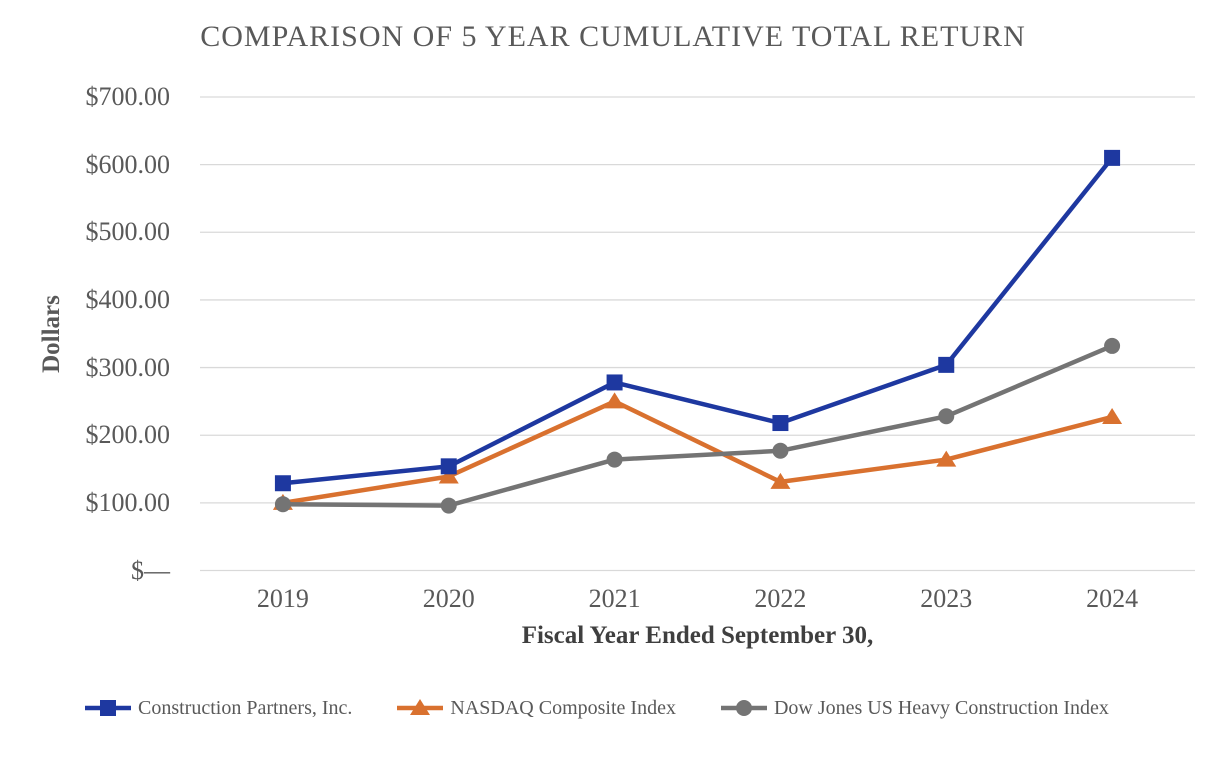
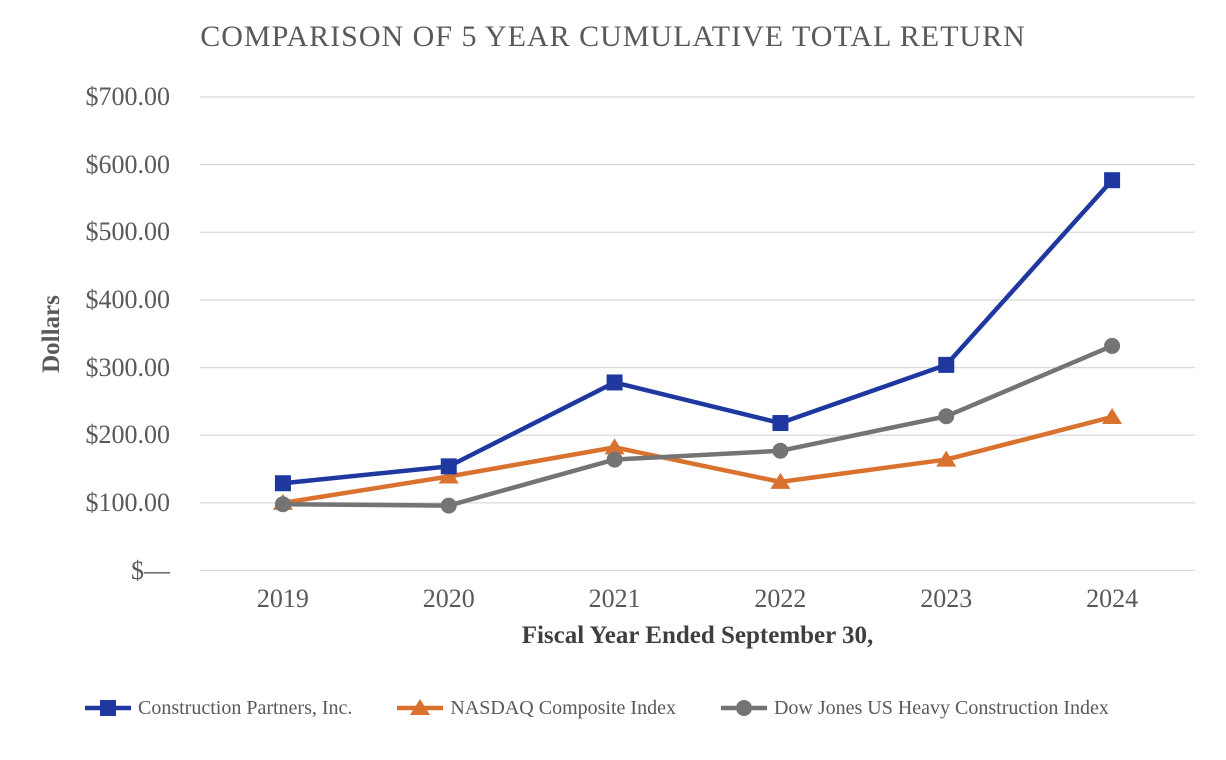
NASDAQ Composite Index/2021: $250 -> $180
Construction Partners, Inc./2024: $610 -> $580
